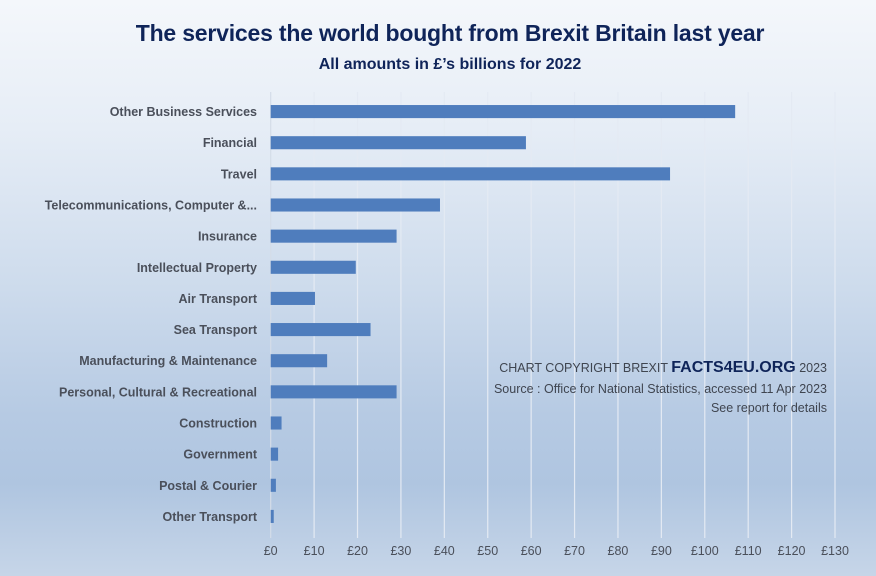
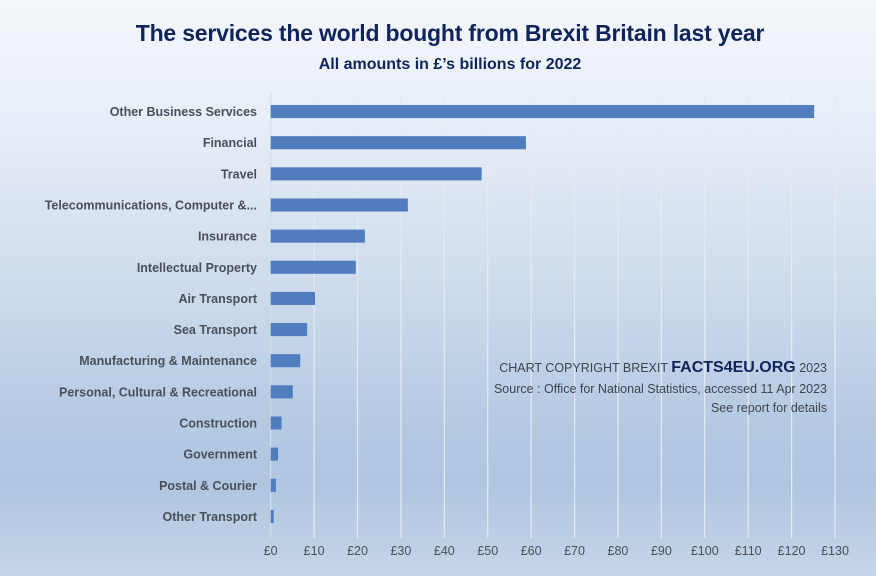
Other Business Services: £107 -> £125
Travel: £92 -> £49
Telecommunications, Computer &...: £39 -> £32
Insurance: £29 -> £22
Sea Transport: £23 -> £8
Manufacturing & Maintenance: £13 -> £7
Personal, Cultural & Recreational: £29 -> £5
